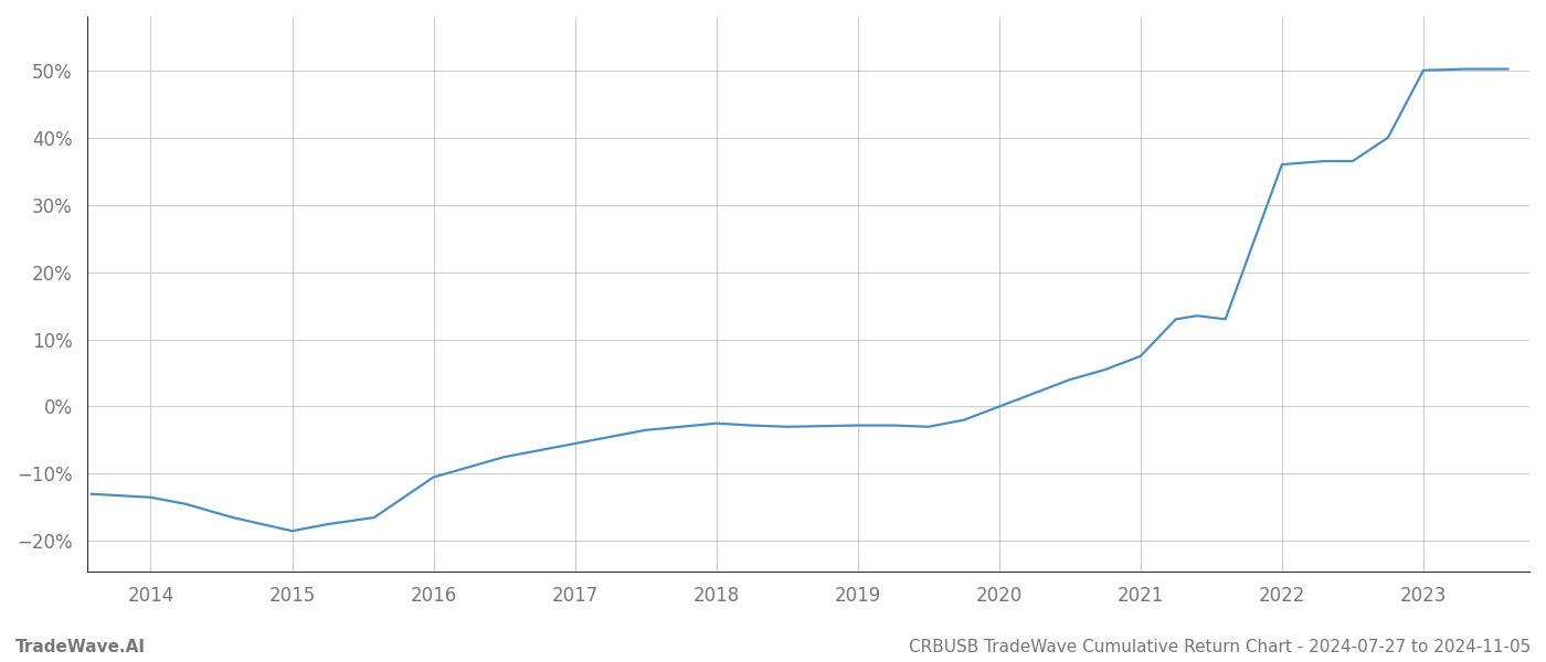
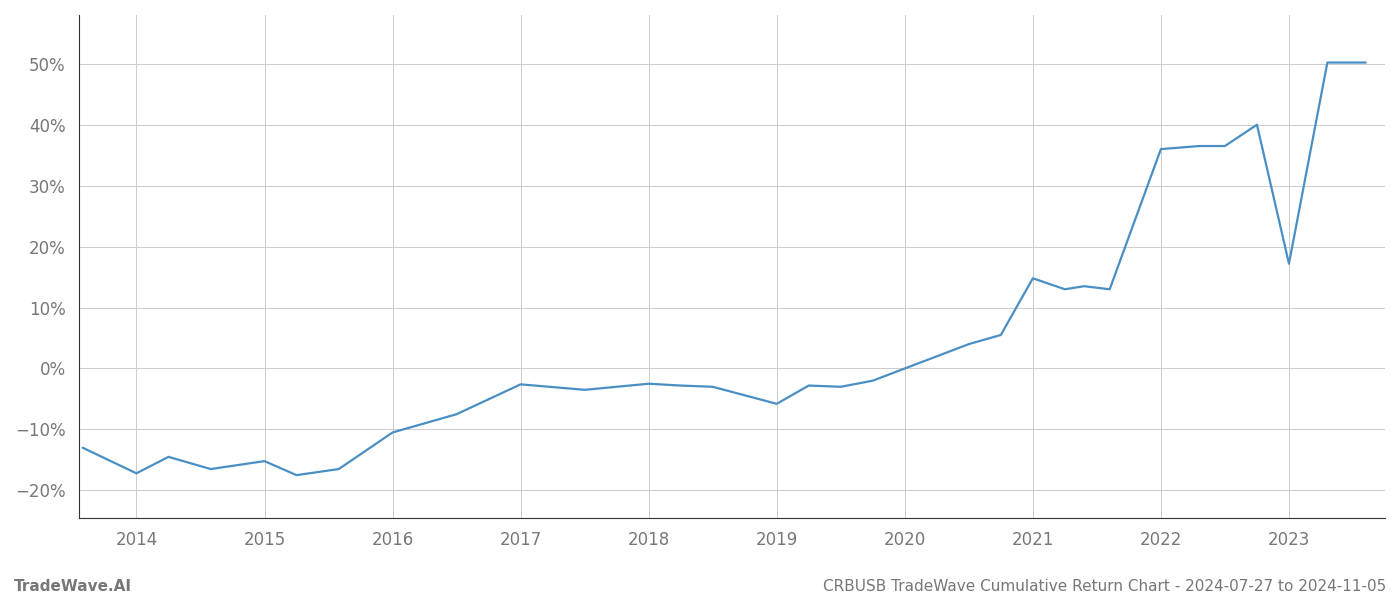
2014: -13.5% -> -17.2%
2015: -18.5% -> -15.2%
2017: -5.5% -> -2.6%
2019: -2.8% -> -5.8%
2021: 7.5% -> 14.8%
2023: 50.0% -> 17.2%
